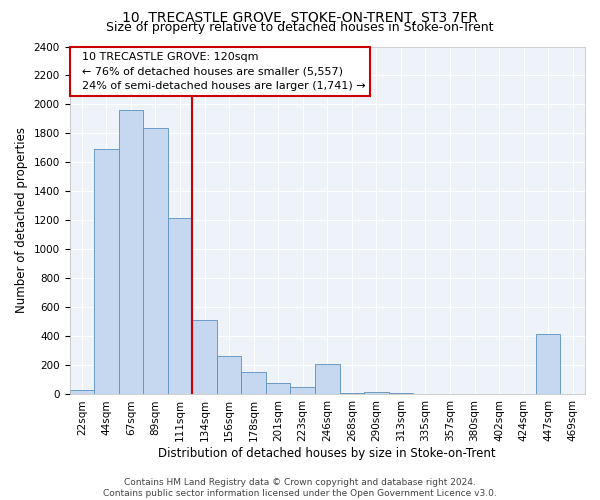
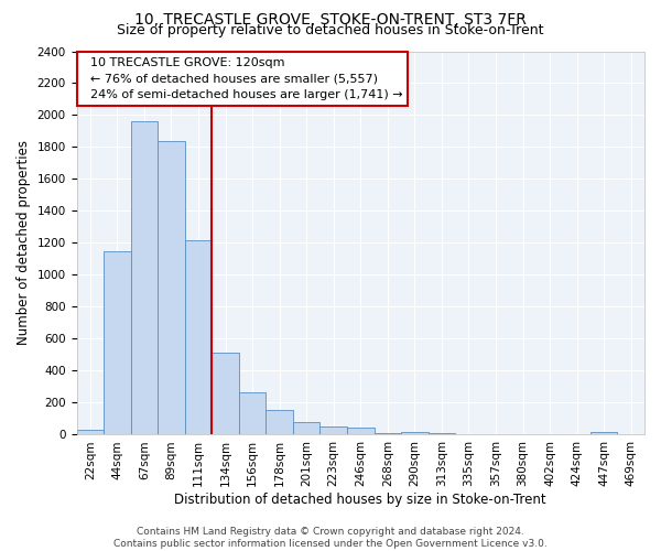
44sqm: 1690 -> 1150
246sqm: 210 -> 40
447sqm: 420 -> 20
